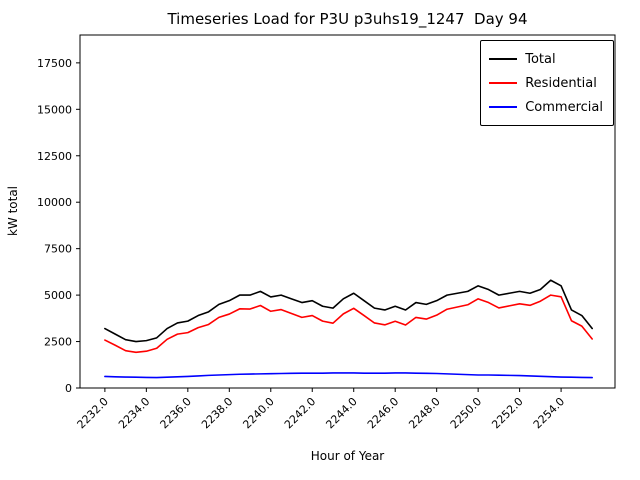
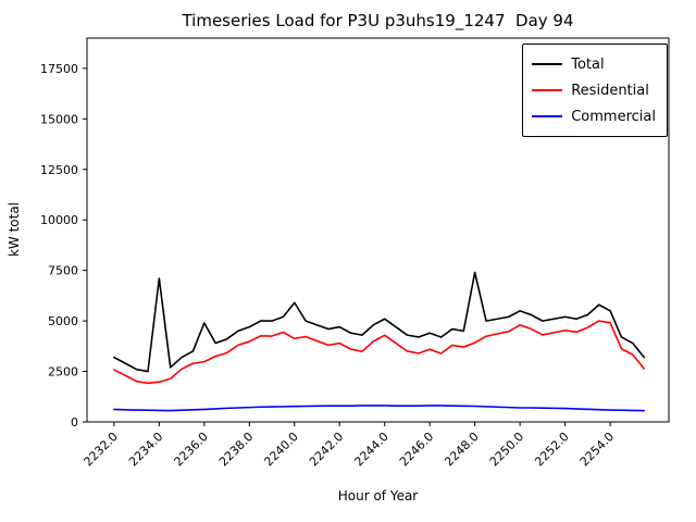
Total/2234.0: 2600 -> 7100
Total/2236.0: 3600 -> 4900
Total/2240.0: 4900 -> 5900
Total/2248.0: 4700 -> 7400
